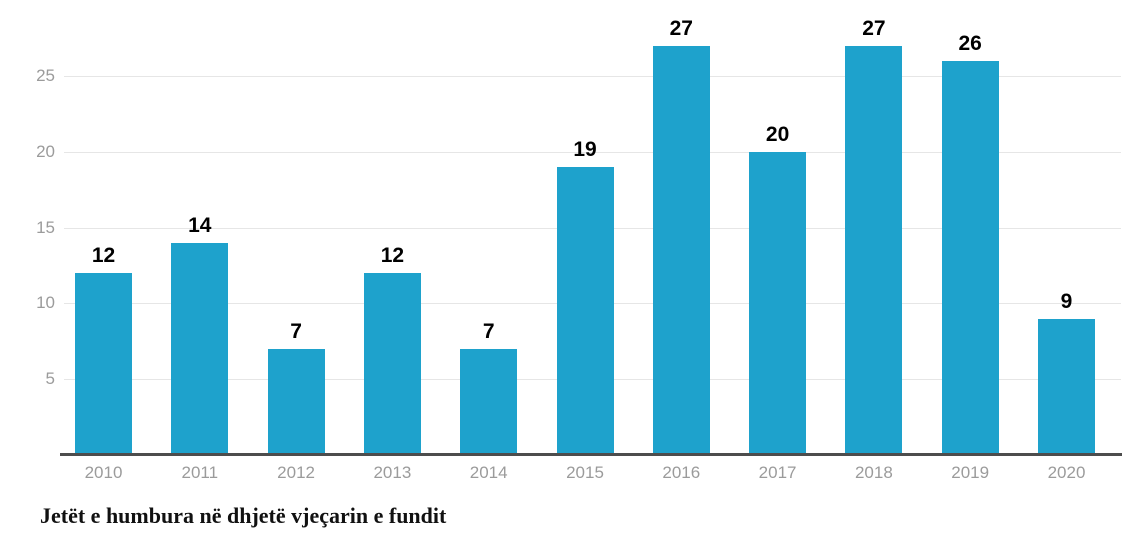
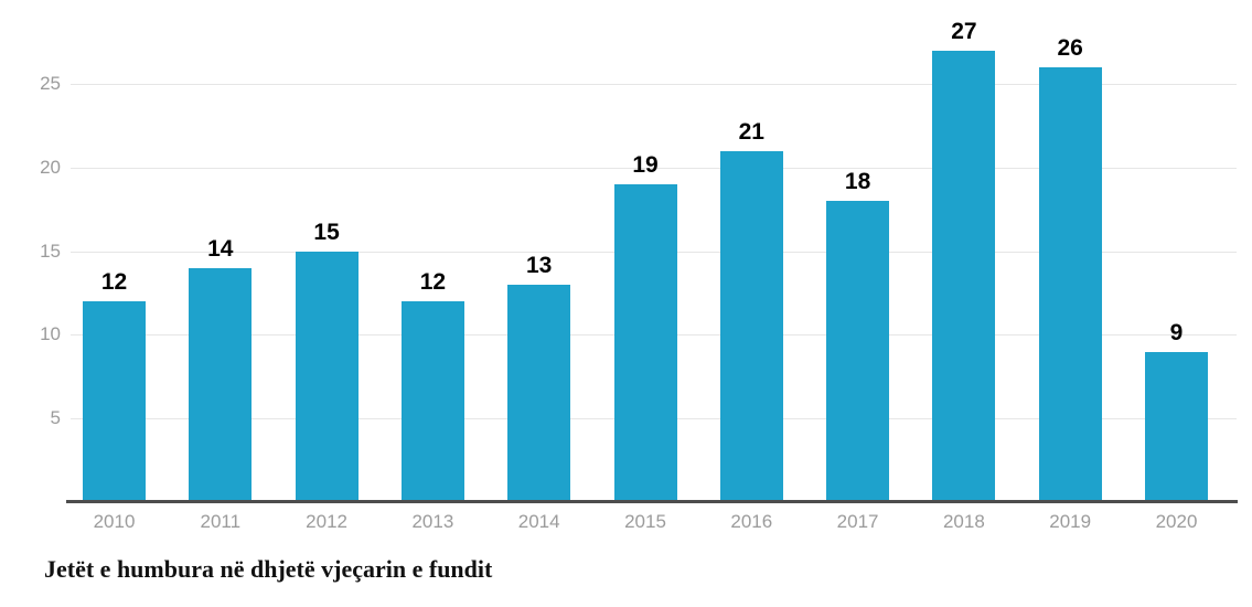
2012: 7 -> 15
2014: 7 -> 13
2016: 27 -> 21
2017: 20 -> 18
